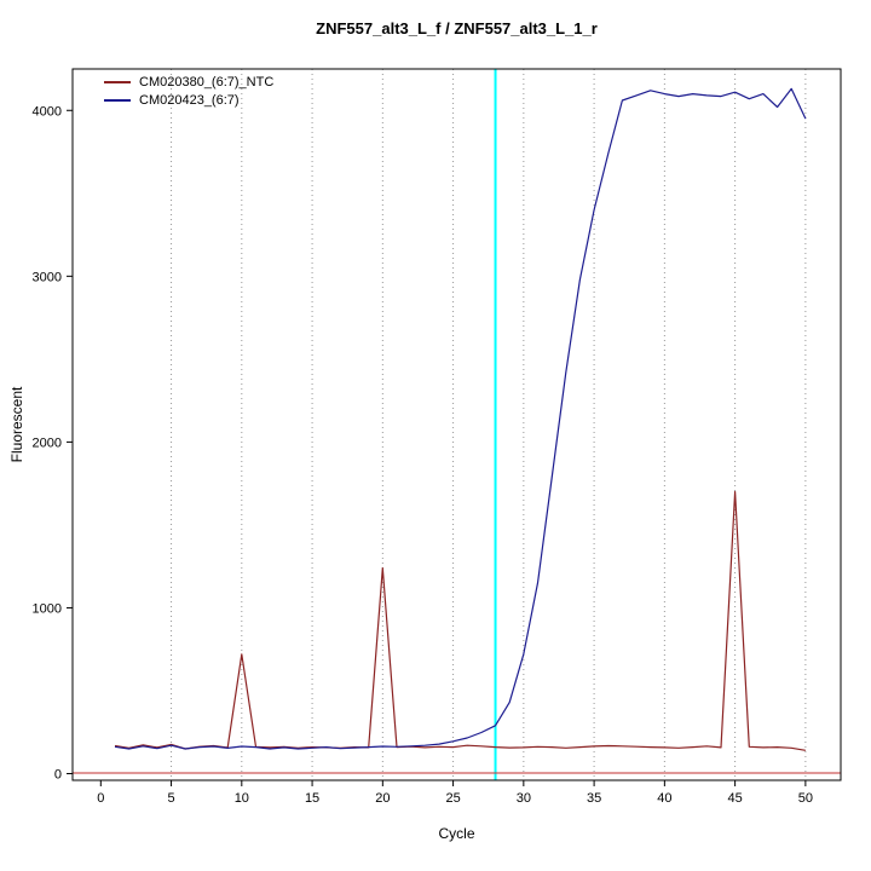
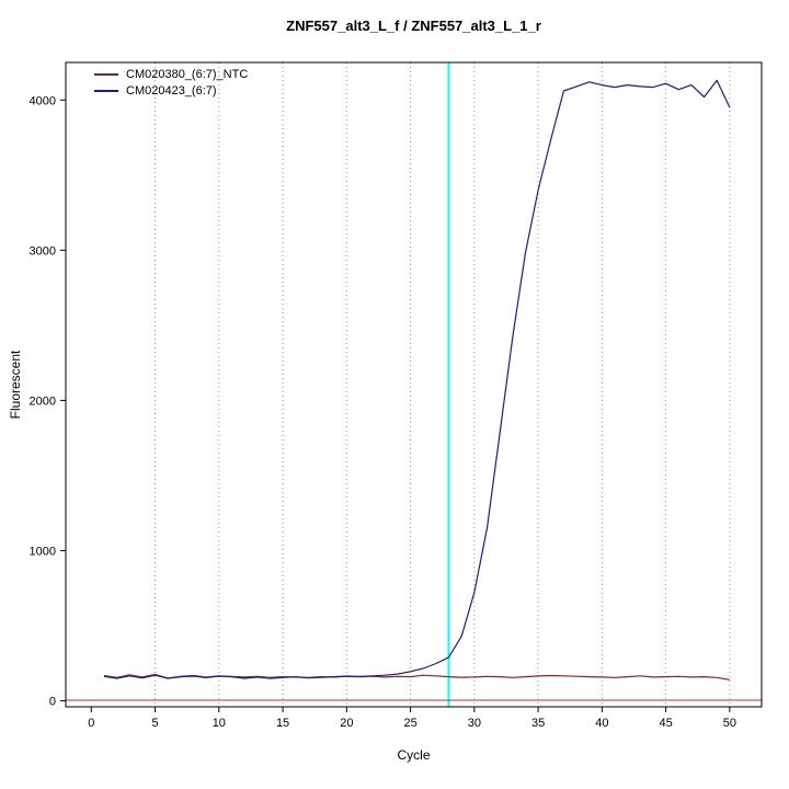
CM020380_(6:7)_NTC/10: 720 -> 160
CM020380_(6:7)_NTC/20: 1240 -> 160
CM020380_(6:7)_NTC/45: 1700 -> 160
